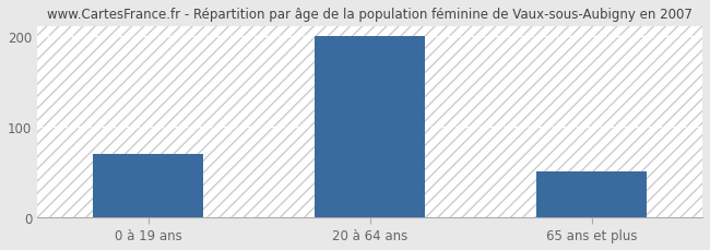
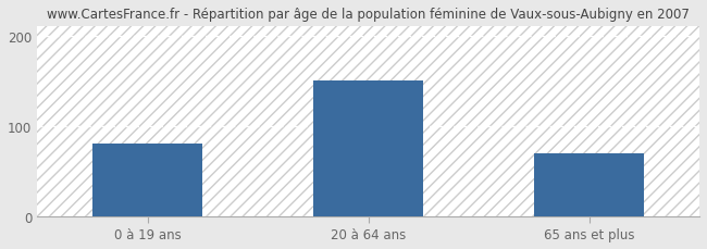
0 à 19 ans: 70 -> 80
20 à 64 ans: 200 -> 150
65 ans et plus: 50 -> 70
